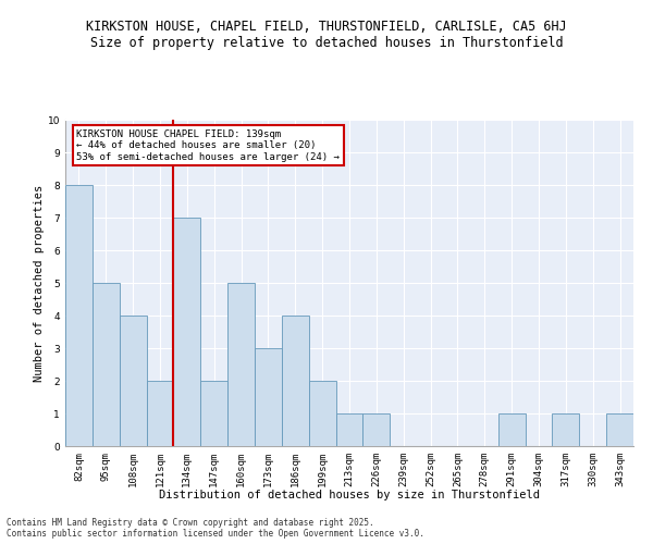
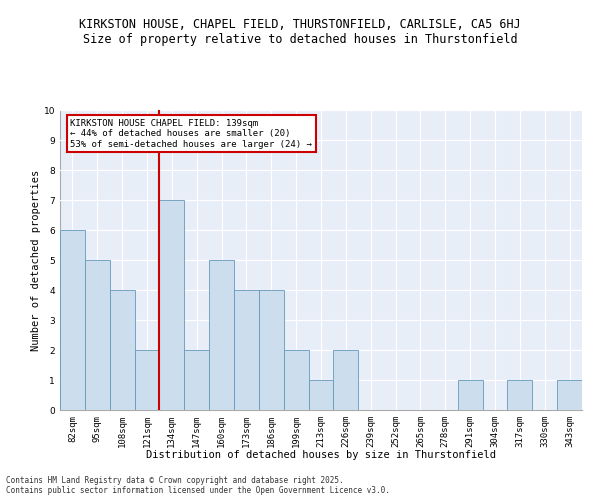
82sqm: 8 -> 6
173sqm: 3 -> 4
226sqm: 1 -> 2
